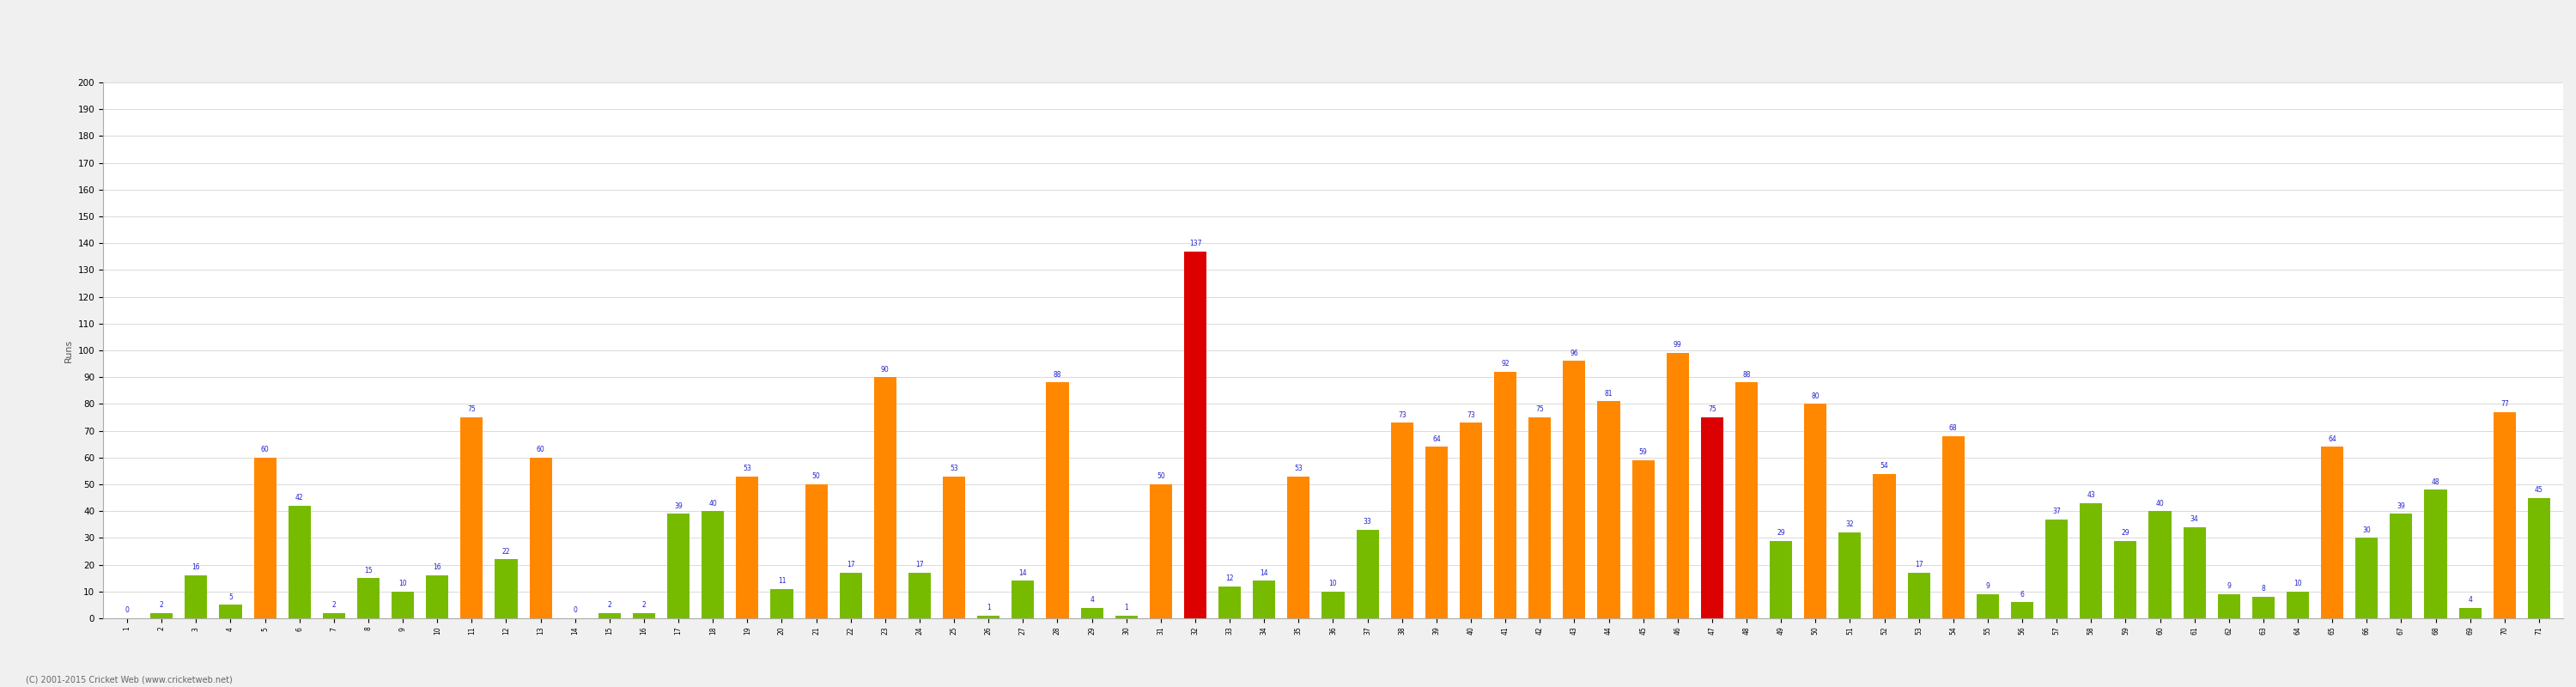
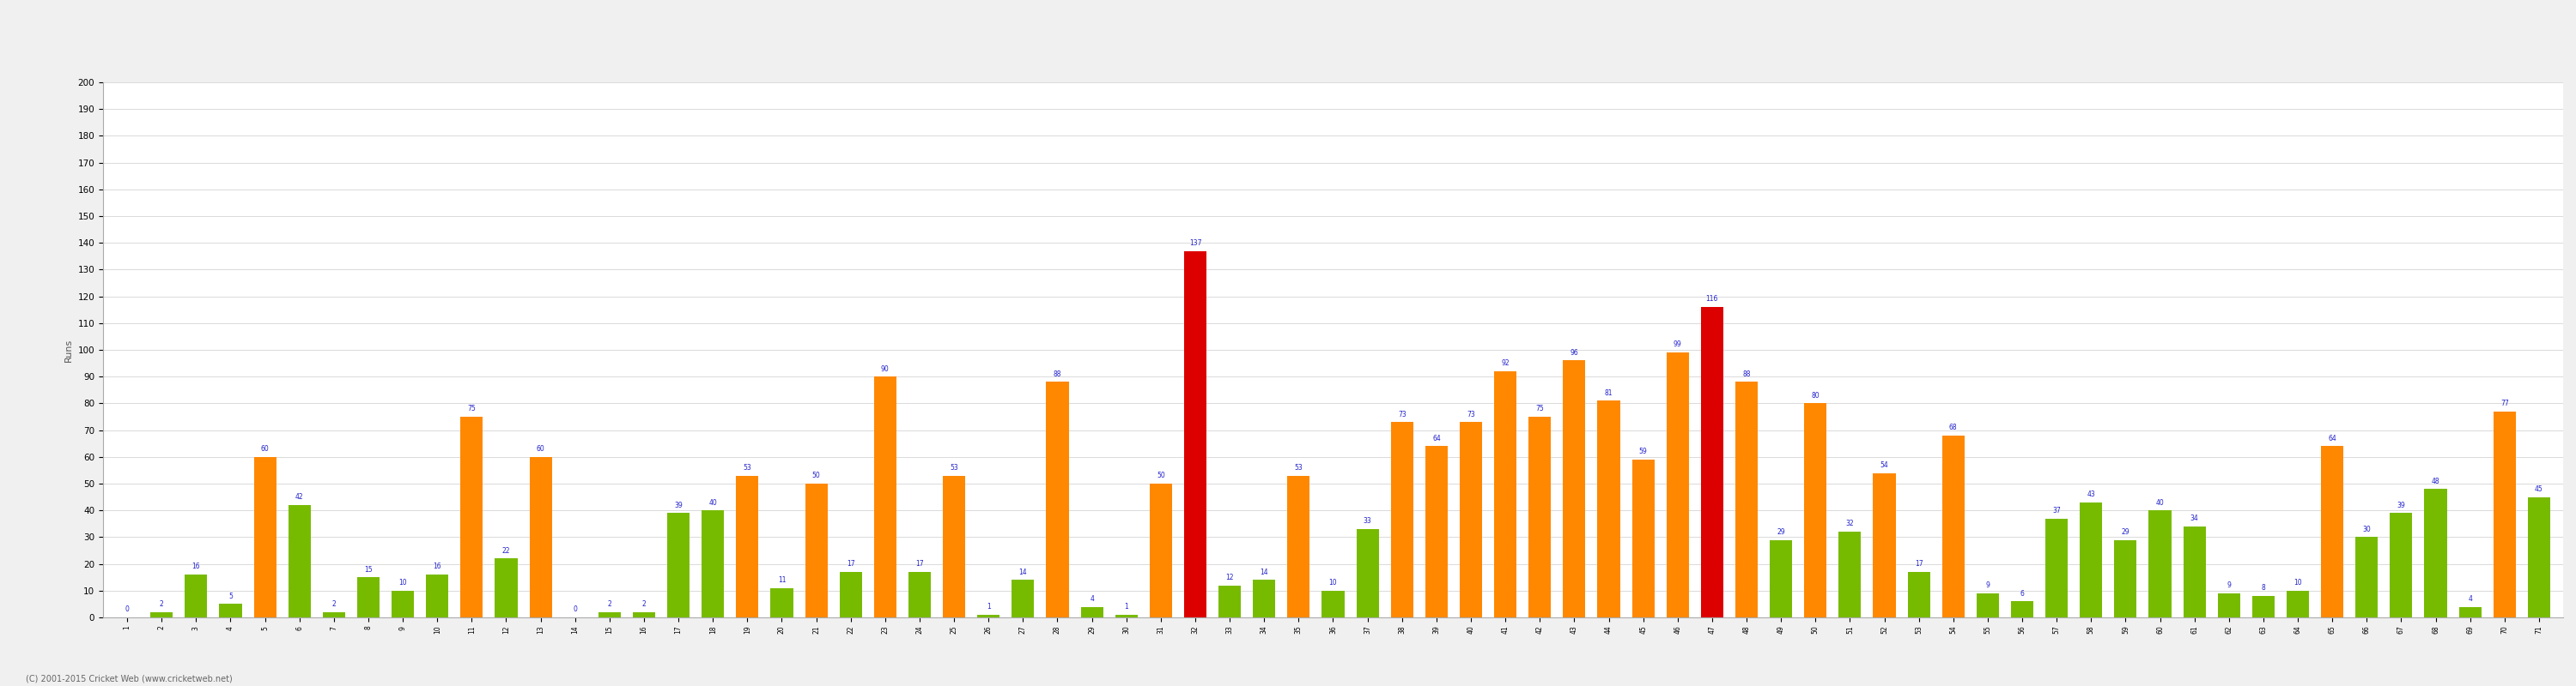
47: 75 -> 116
